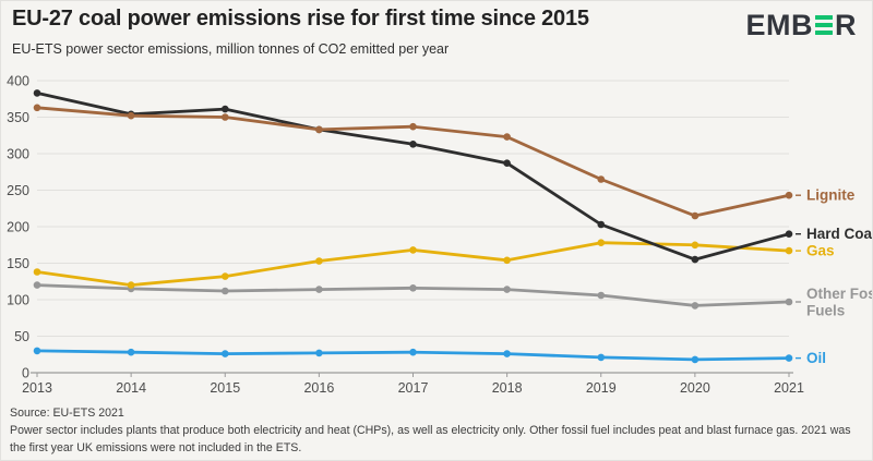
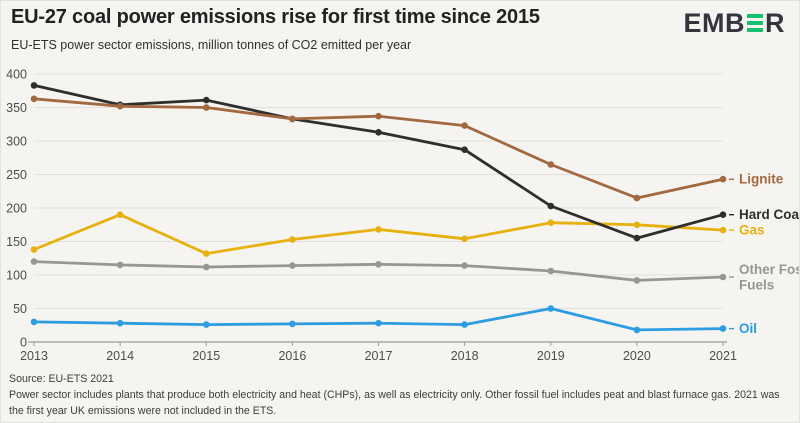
Gas/2014: 120 -> 190
Oil/2019: 20 -> 50
